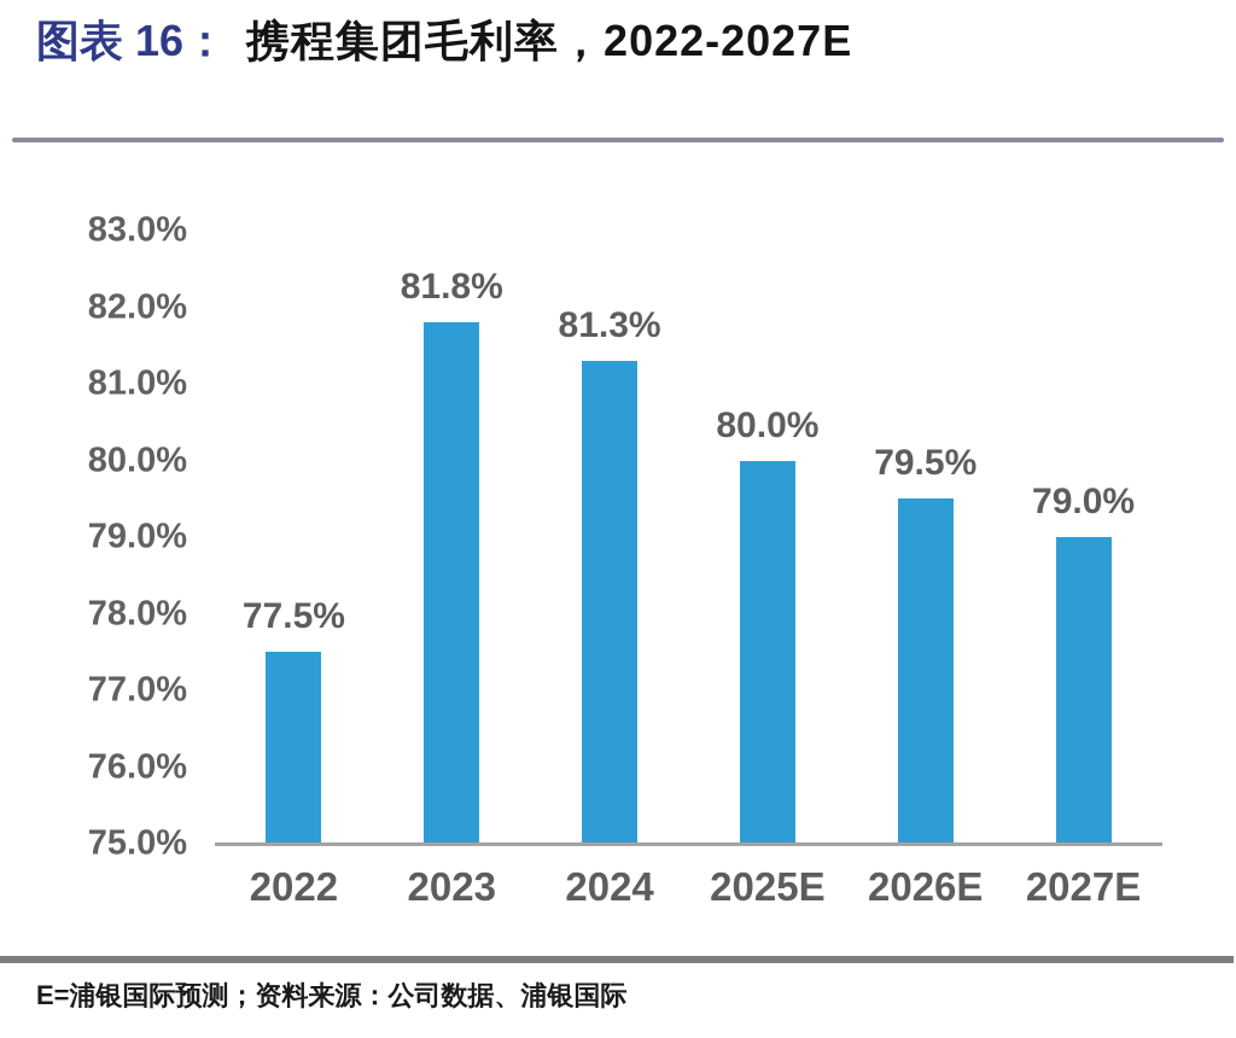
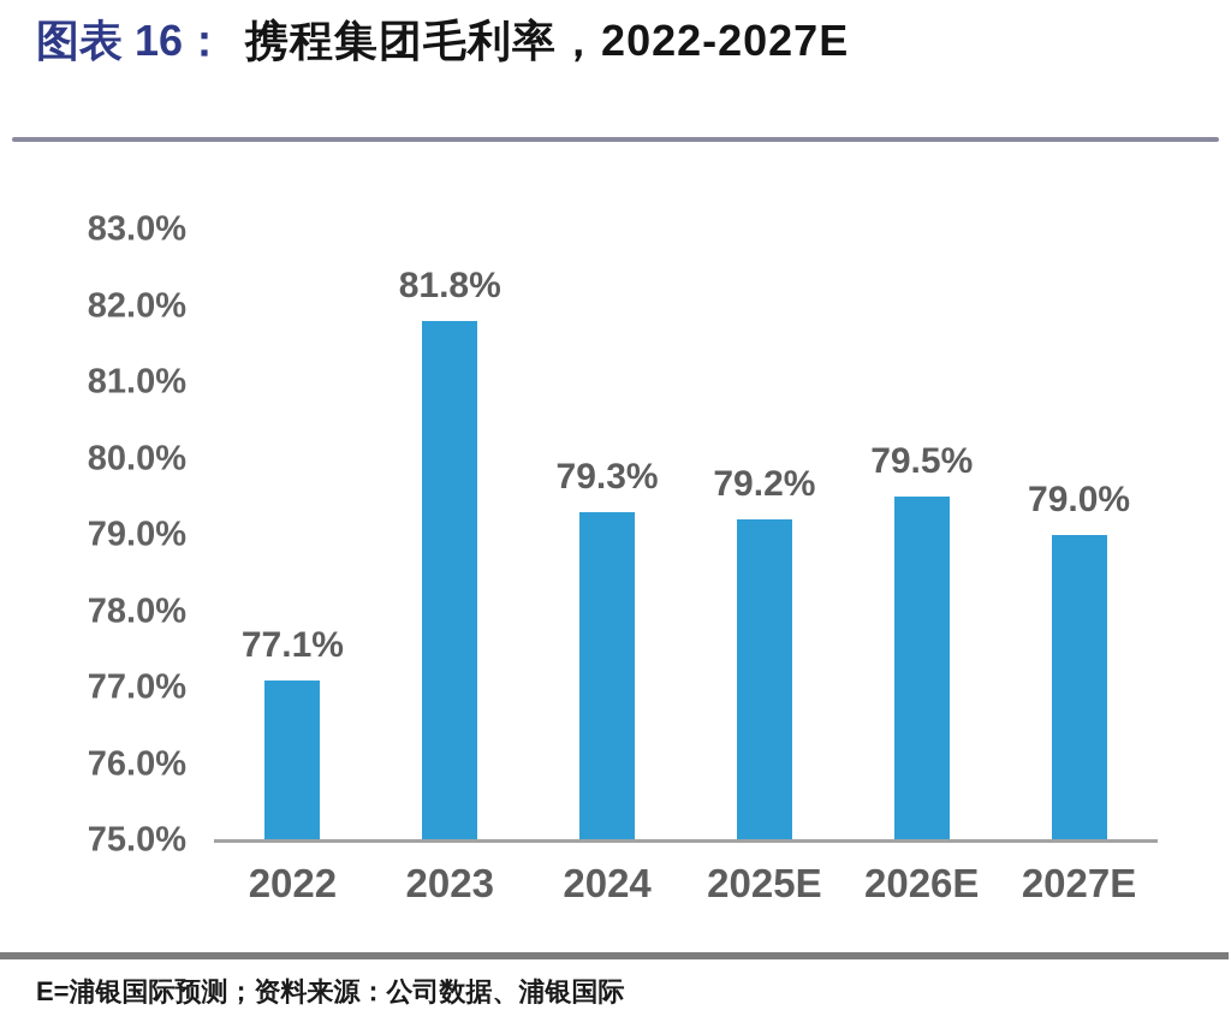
2022: 77.5% -> 77.1%
2024: 81.3% -> 79.3%
2025E: 80.0% -> 79.2%
